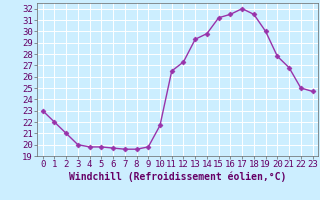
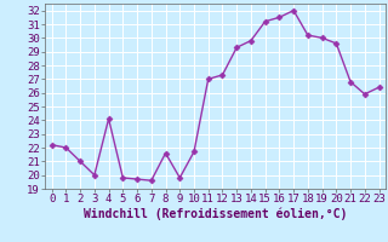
0: 23.0 -> 22.2
4: 19.8 -> 24.1
8: 19.6 -> 21.6
11: 26.5 -> 27.0
18: 31.5 -> 30.2
20: 27.8 -> 29.6
22: 25.0 -> 25.9
23: 24.7 -> 26.4
